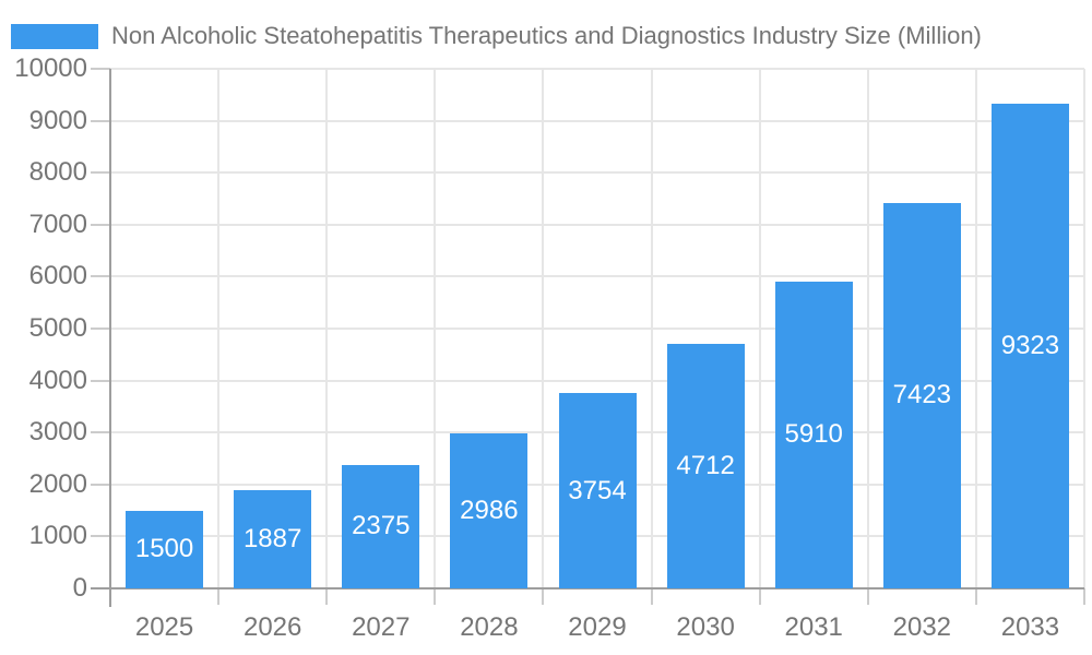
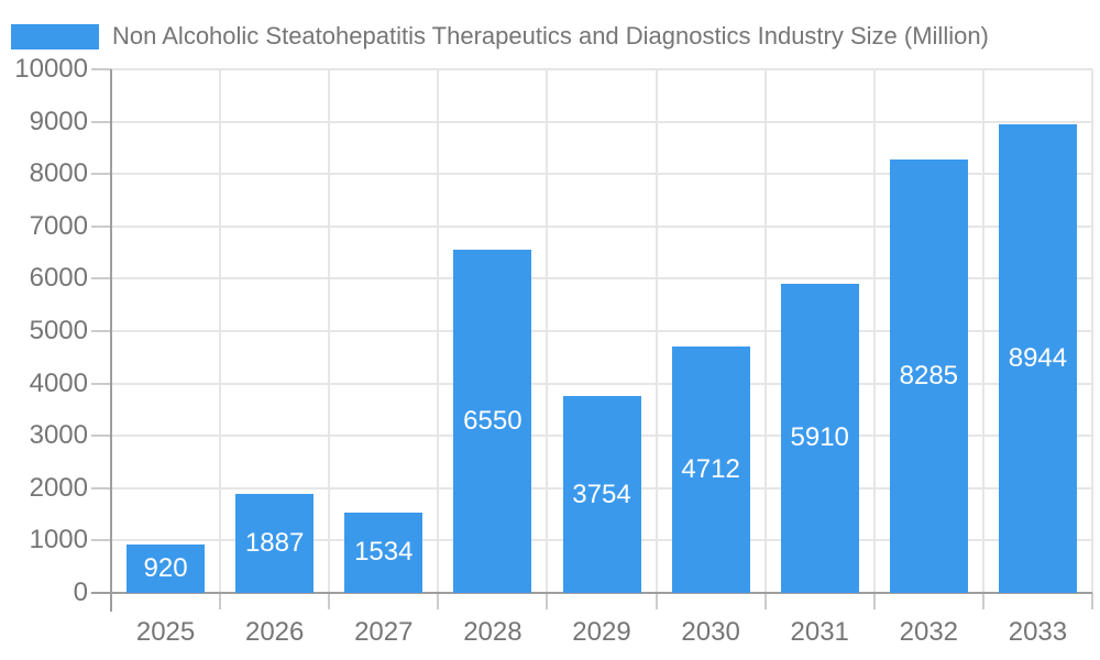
2025: 1500 -> 920
2027: 2375 -> 1534
2028: 2986 -> 6550
2032: 7423 -> 8285
2033: 9323 -> 8944
